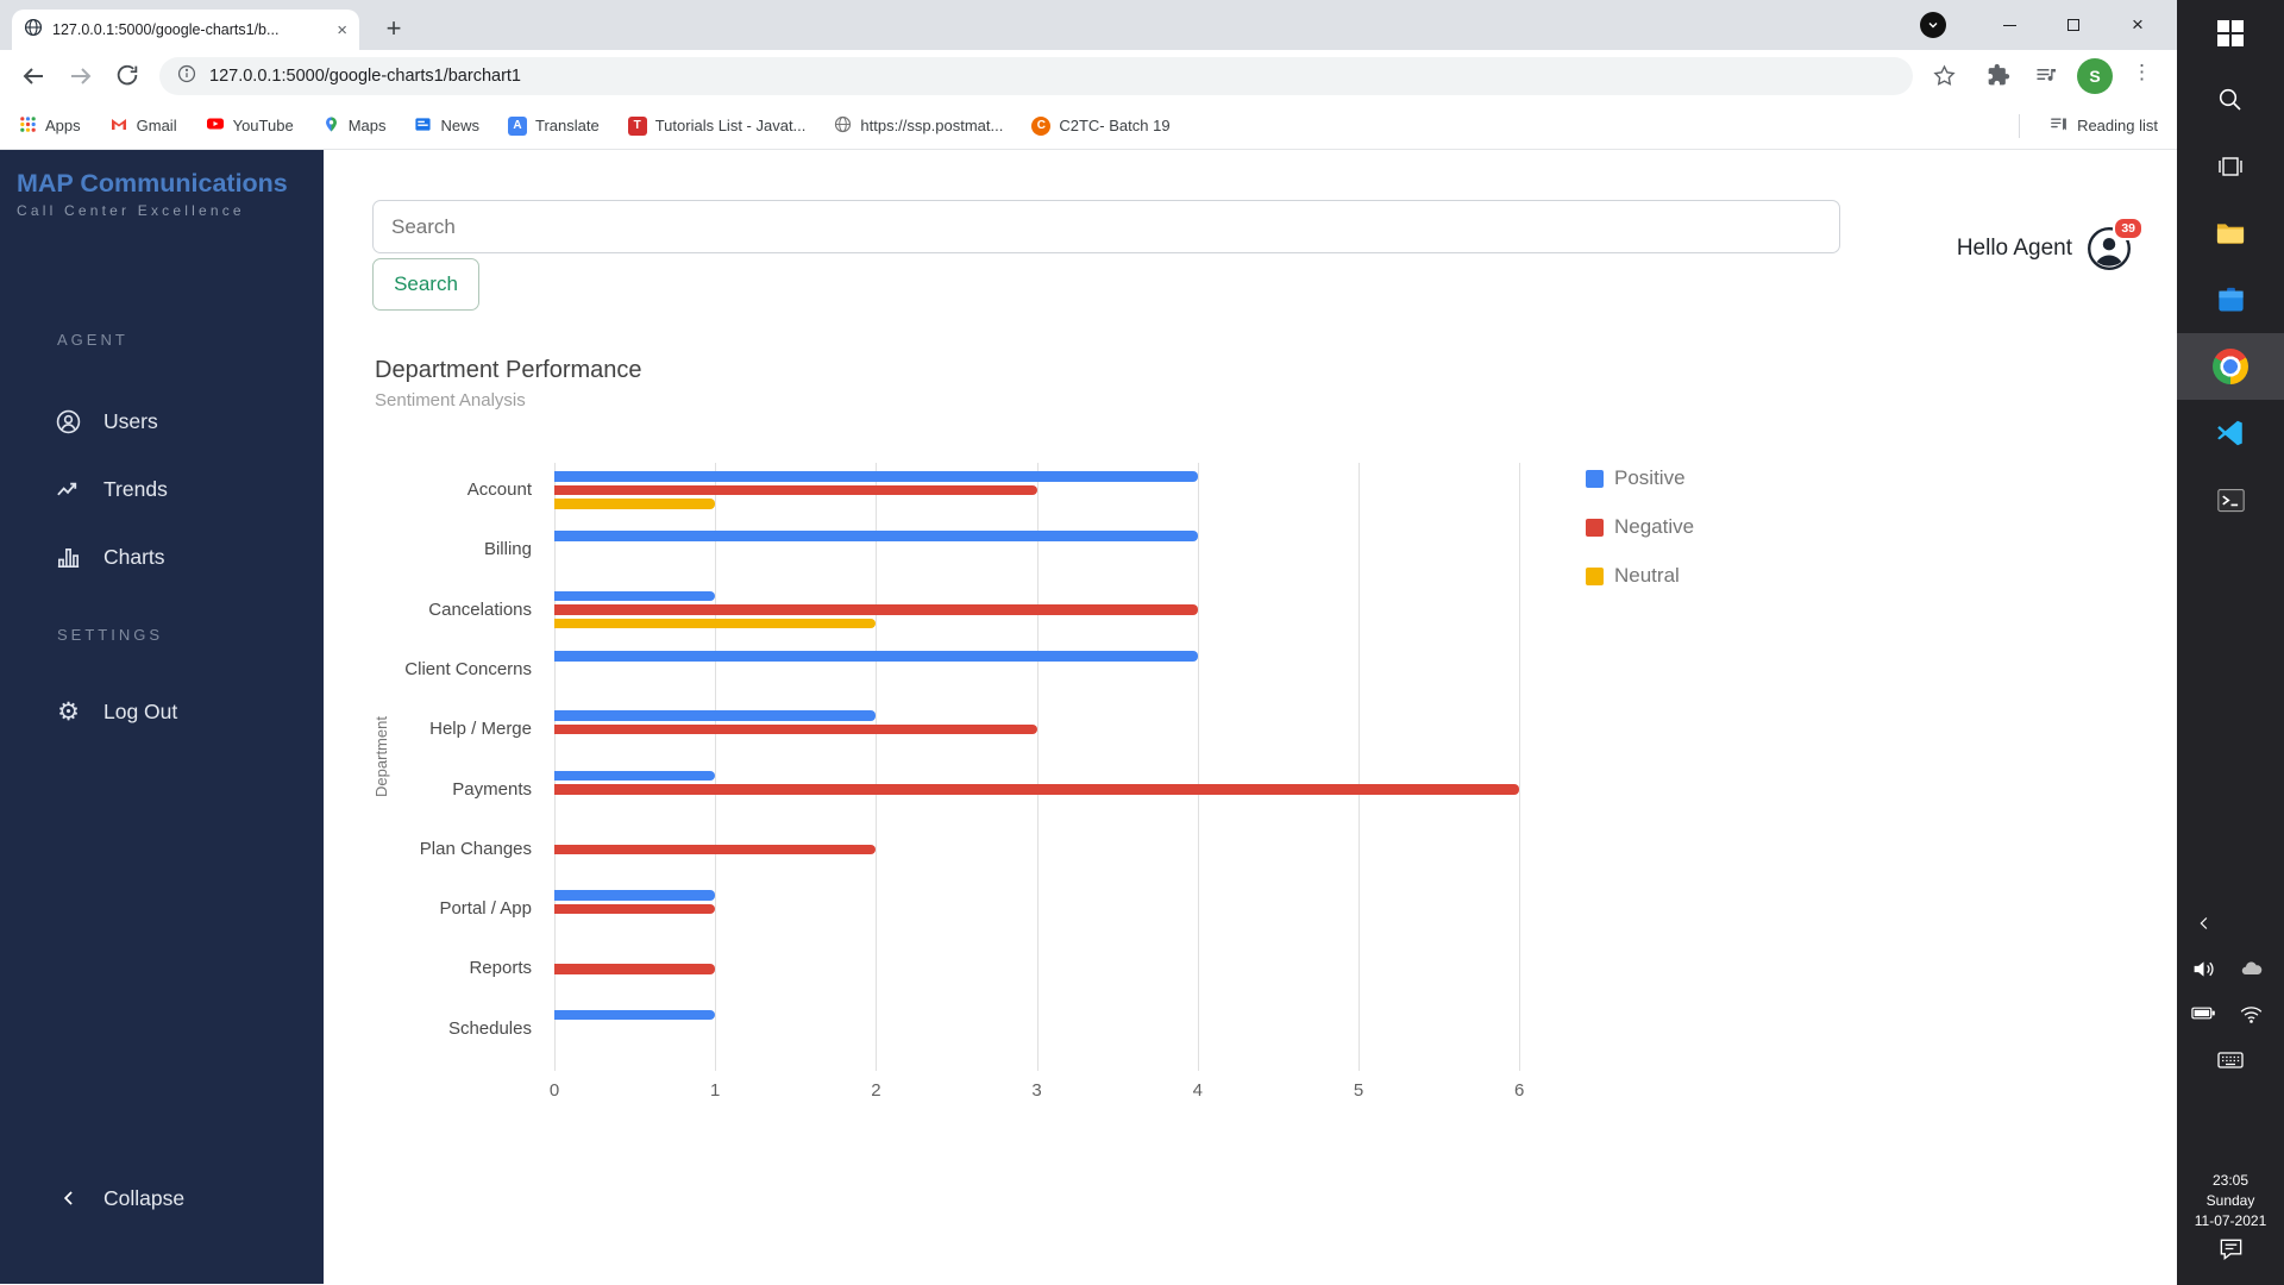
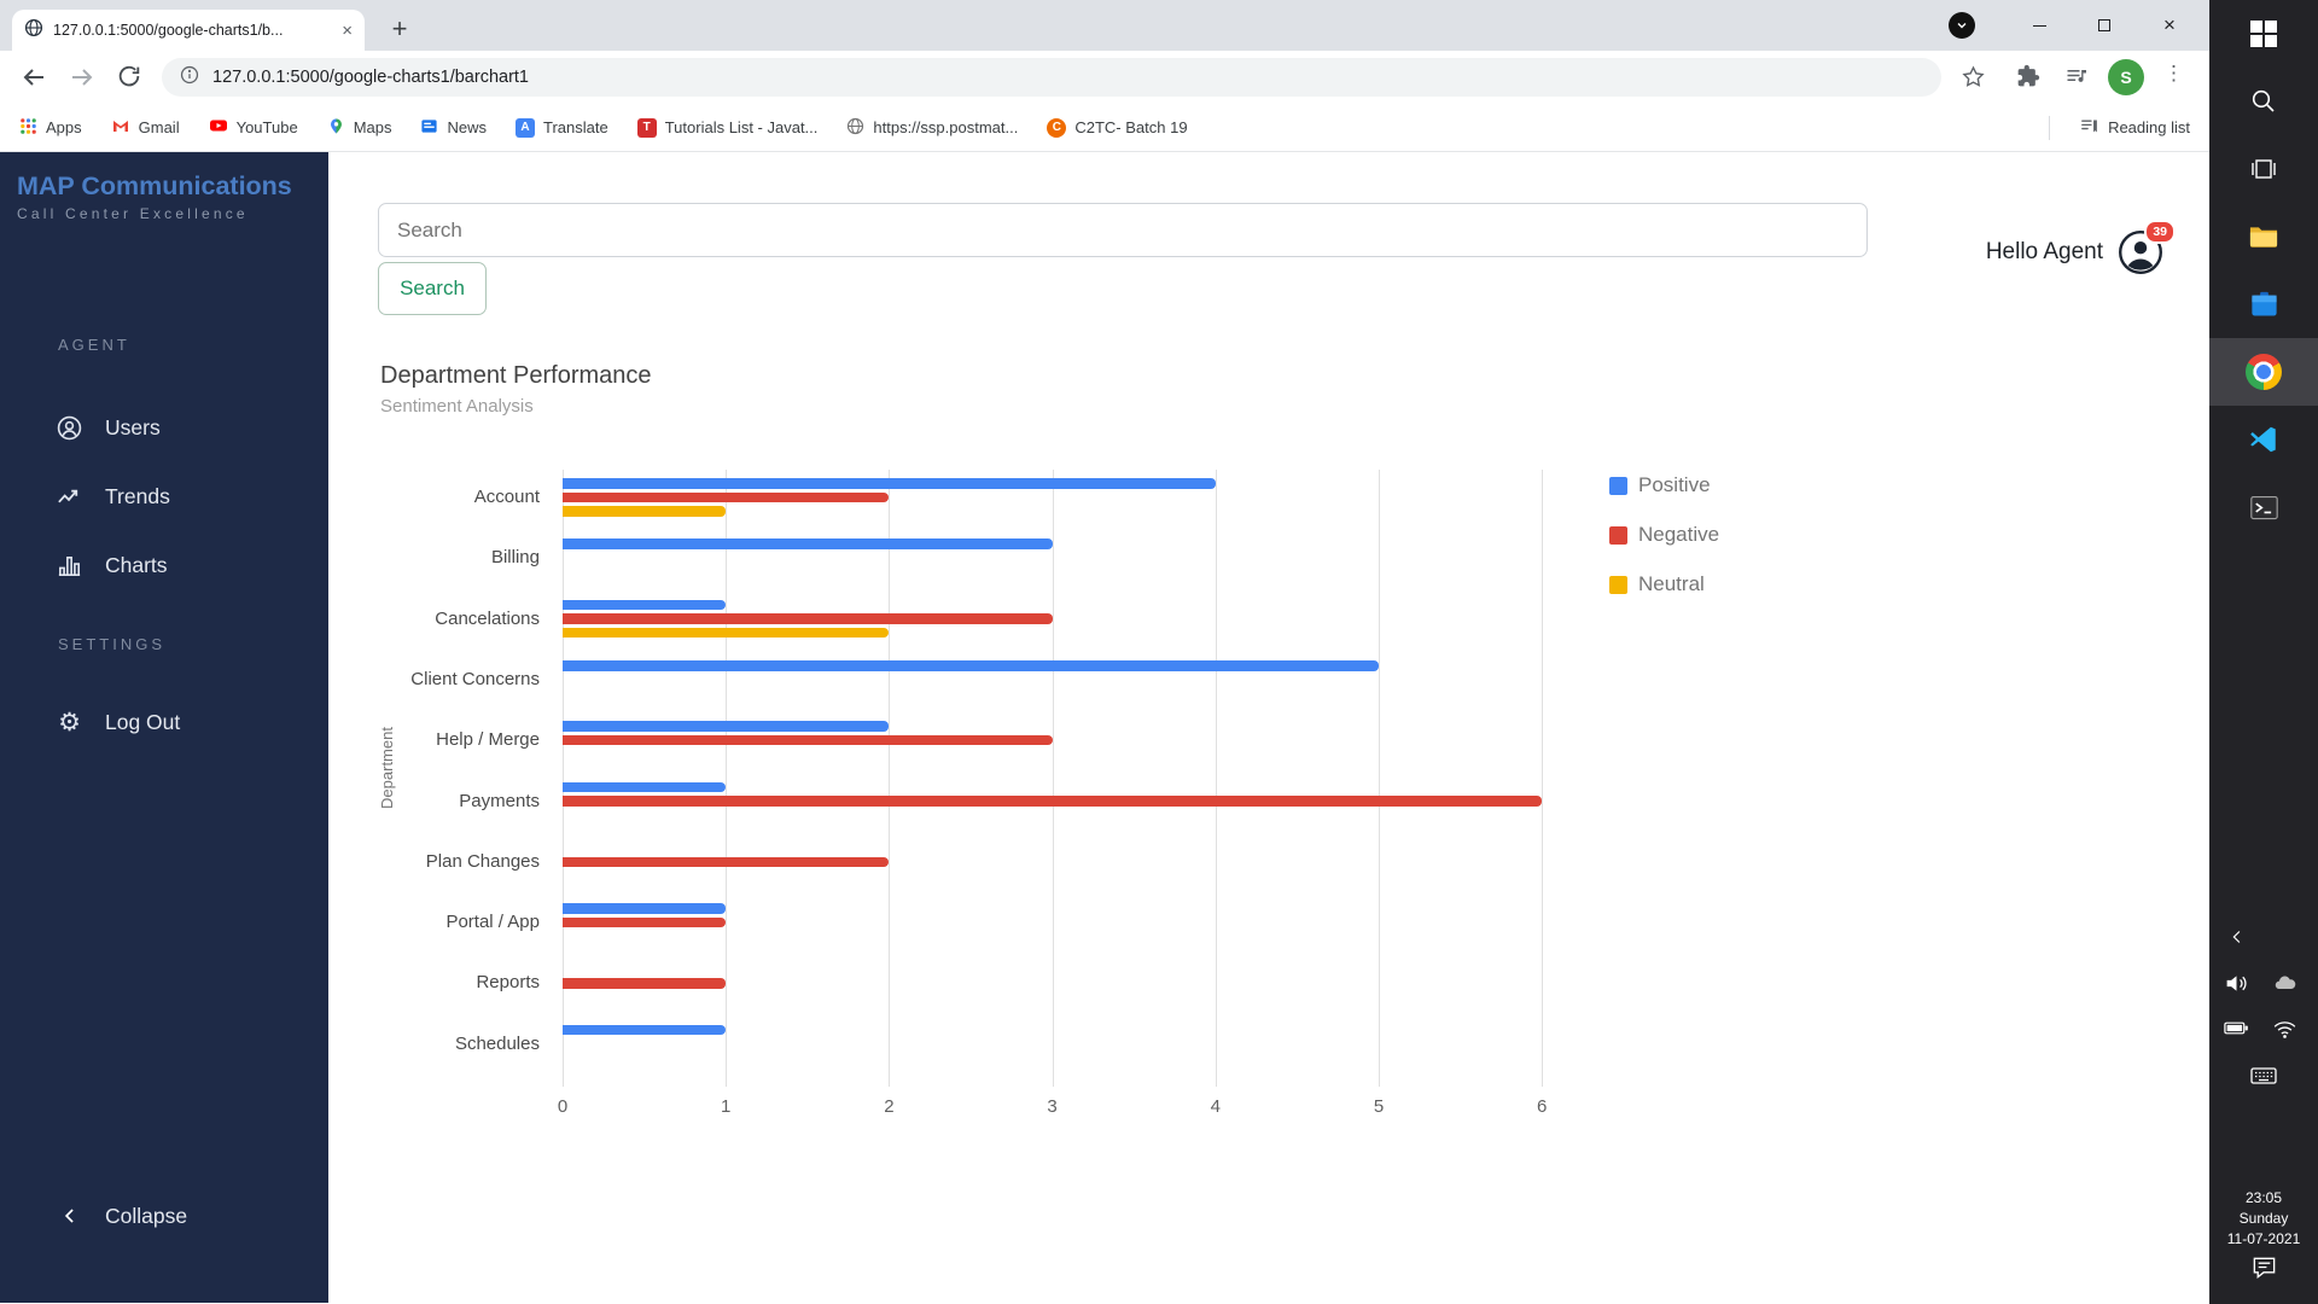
Negative/Account: 3 -> 2
Positive/Billing: 4 -> 3
Negative/Cancelations: 4 -> 3
Positive/Client Concerns: 4 -> 5
